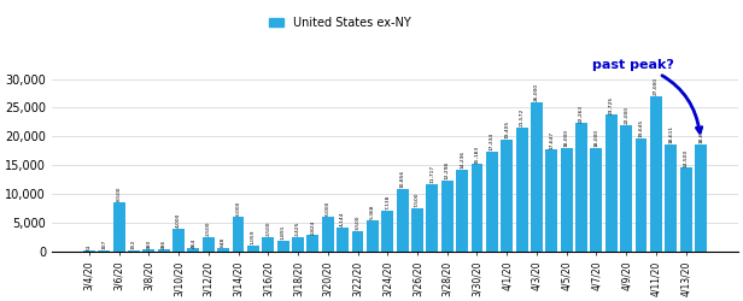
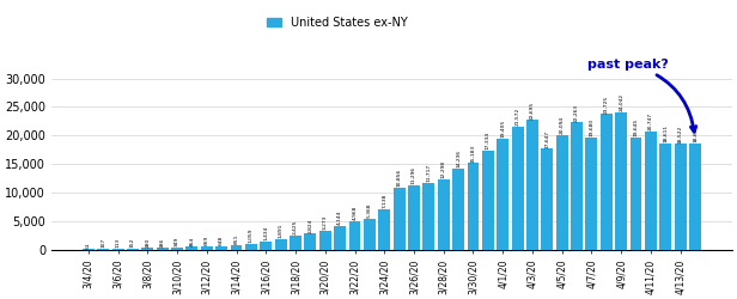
3/6/20: 8,500 -> 100
3/10/20: 4,000 -> 300
3/12/20: 2,500 -> 700
3/14/20: 6,000 -> 900
3/16/20: 2,500 -> 1,400
3/20/20: 6,000 -> 3,300
3/22/20: 3,500 -> 5,000
3/26/20: 7,500 -> 11,300
4/3/20: 26,000 -> 22,700
4/5/20: 18,000 -> 20,100
4/7/20: 18,000 -> 19,700
4/9/20: 22,000 -> 24,000
4/11/20: 27,000 -> 20,700
4/13/20: 14,500 -> 18,500
